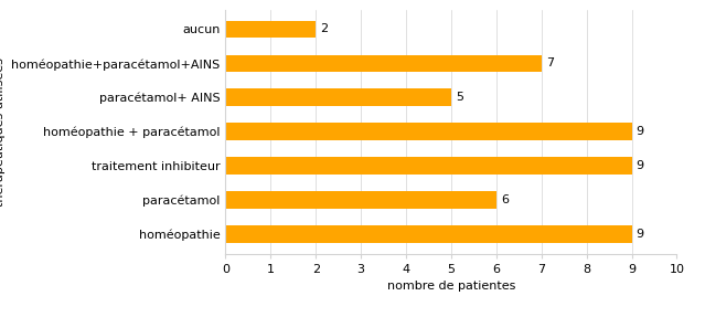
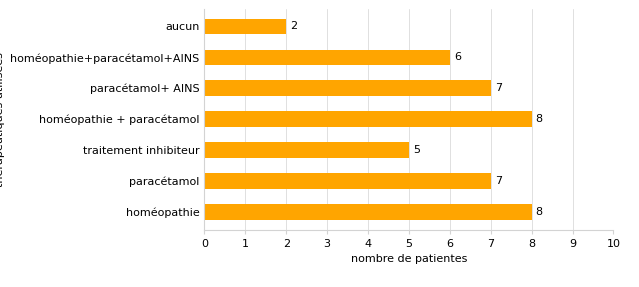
homéopathie+paracétamol+AINS: 7 -> 6
paracétamol+ AINS: 5 -> 7
homéopathie + paracétamol: 9 -> 8
traitement inhibiteur: 9 -> 5
paracétamol: 6 -> 7
homéopathie: 9 -> 8
